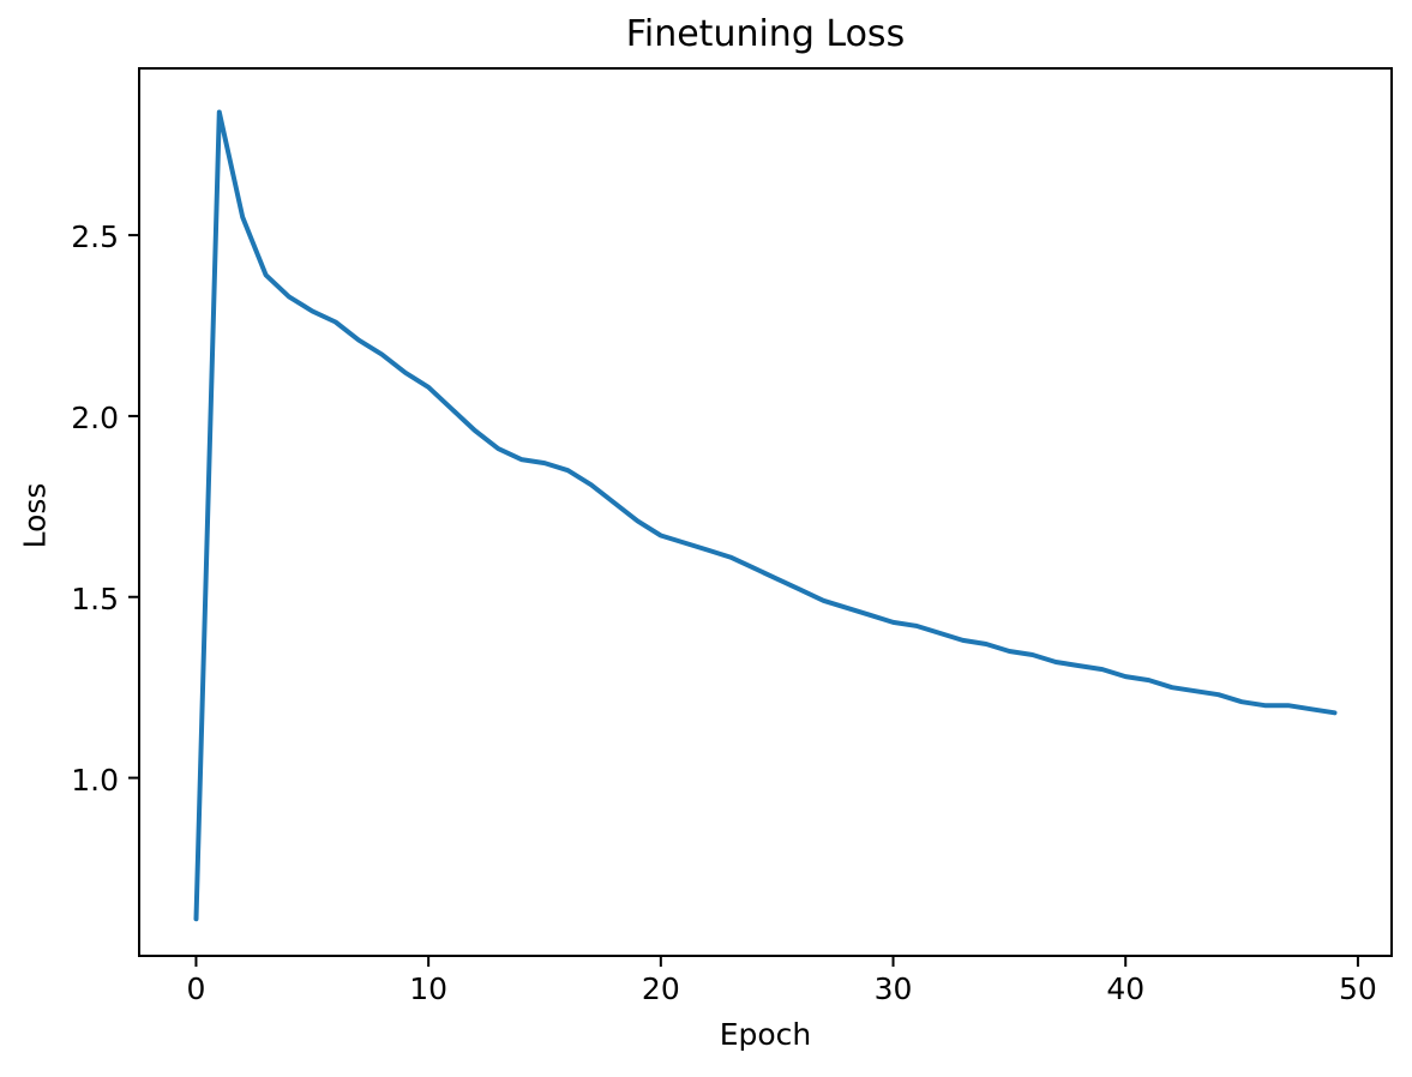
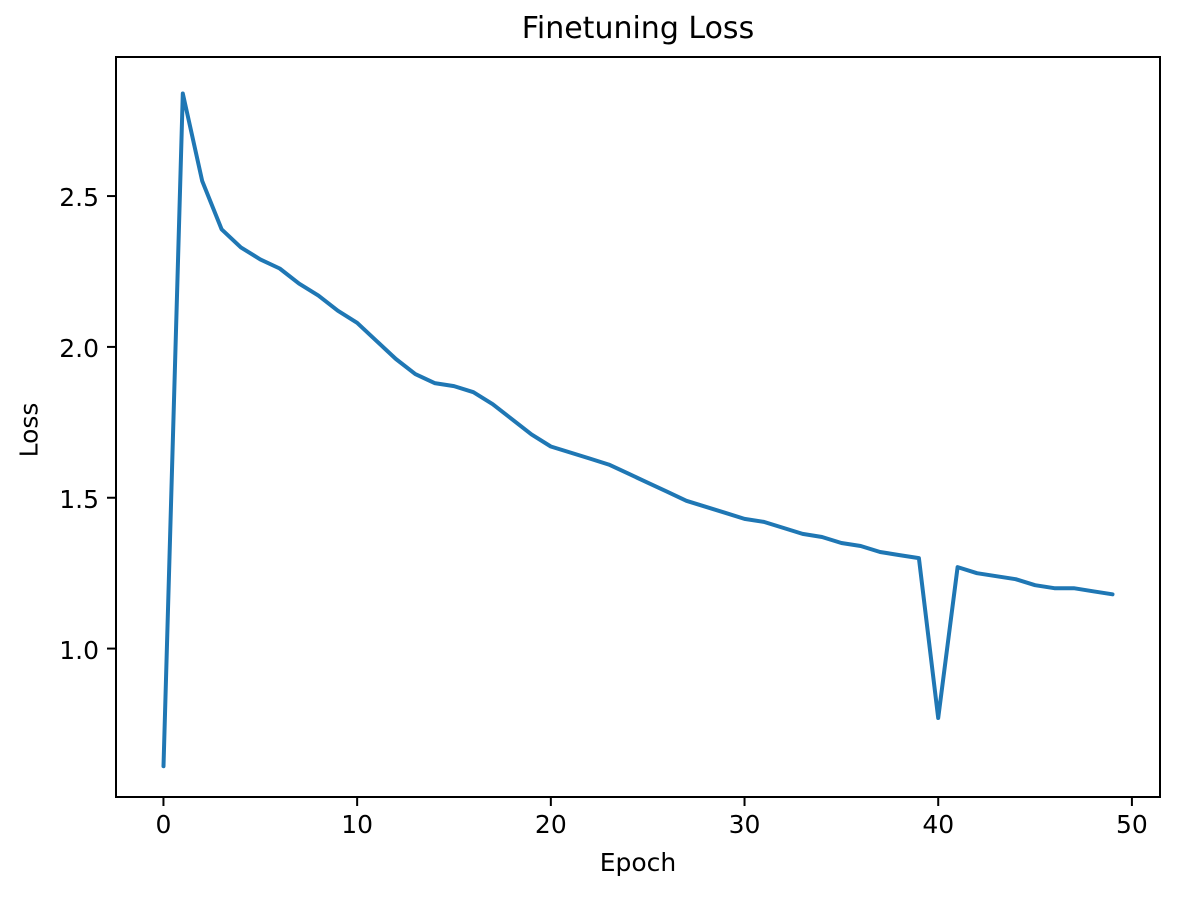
40: 1.28 -> 0.77
